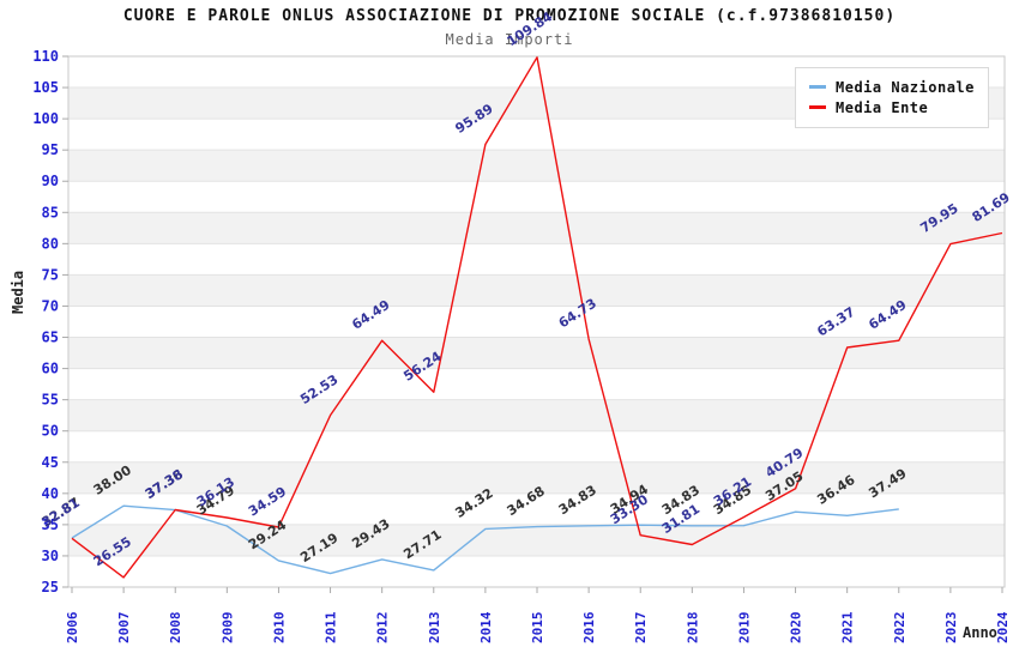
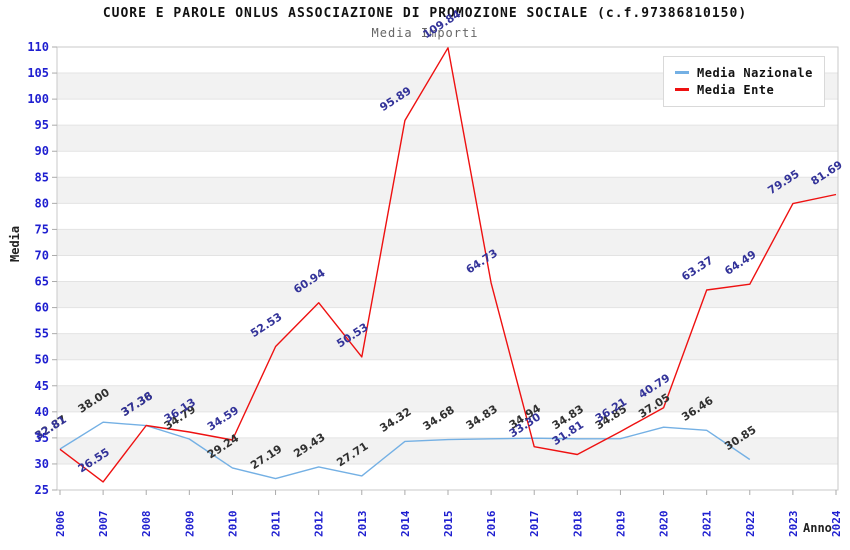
Media Ente/2012: 64.49 -> 60.94
Media Ente/2013: 56.24 -> 50.53
Media Nazionale/2022: 37.49 -> 30.85
